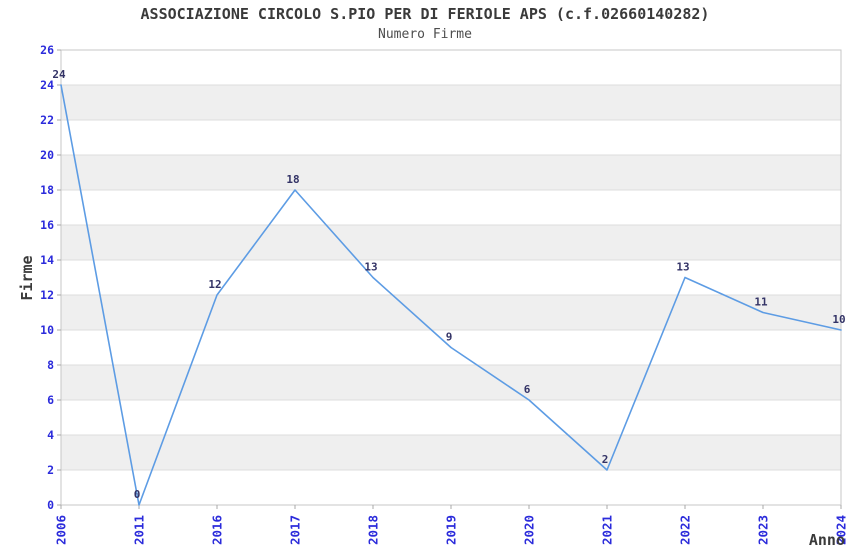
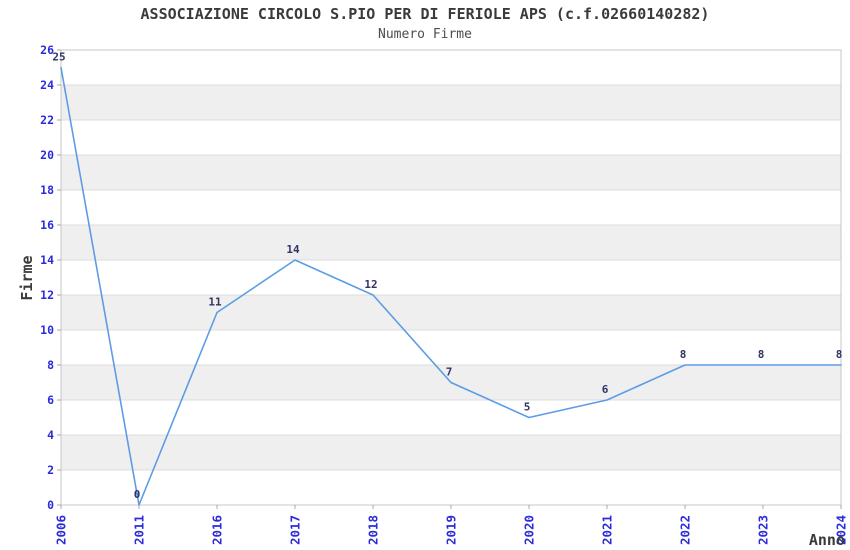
2006: 24 -> 25
2016: 12 -> 11
2017: 18 -> 14
2018: 13 -> 12
2019: 9 -> 7
2020: 6 -> 5
2021: 2 -> 6
2022: 13 -> 8
2023: 11 -> 8
2024: 10 -> 8
